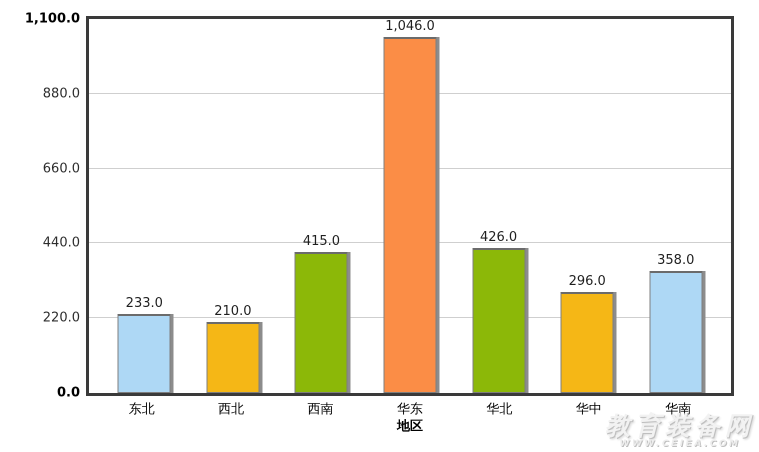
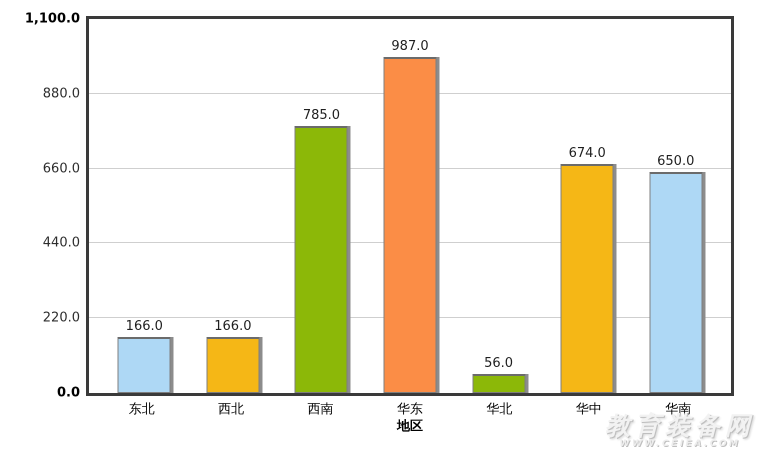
东北: 233.0 -> 166.0
西北: 210.0 -> 166.0
西南: 415.0 -> 785.0
华东: 1,046.0 -> 987.0
华北: 426.0 -> 56.0
华中: 296.0 -> 674.0
华南: 358.0 -> 650.0
